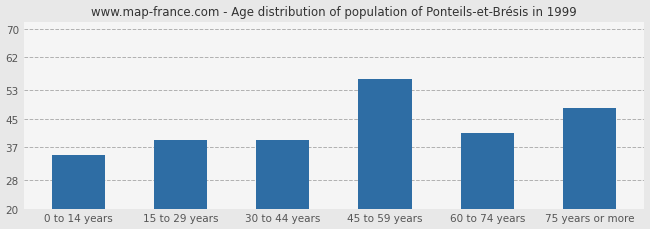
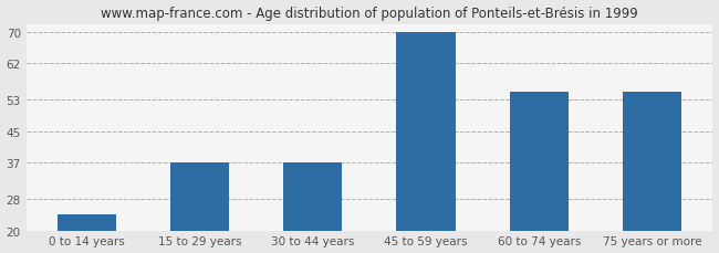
0 to 14 years: 35 -> 24
15 to 29 years: 39 -> 37
30 to 44 years: 39 -> 37
45 to 59 years: 56 -> 70
60 to 74 years: 41 -> 55
75 years or more: 48 -> 55
